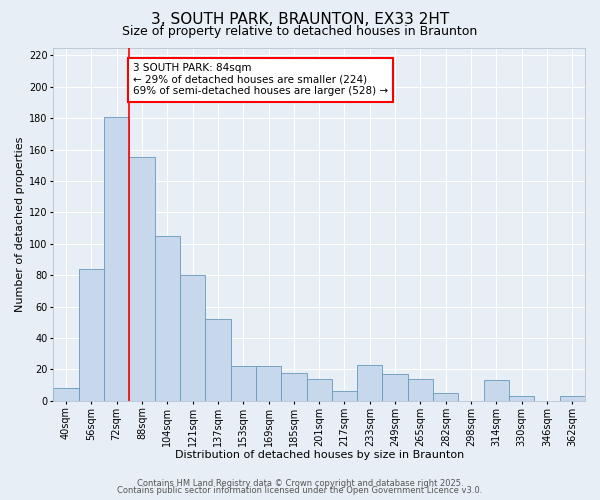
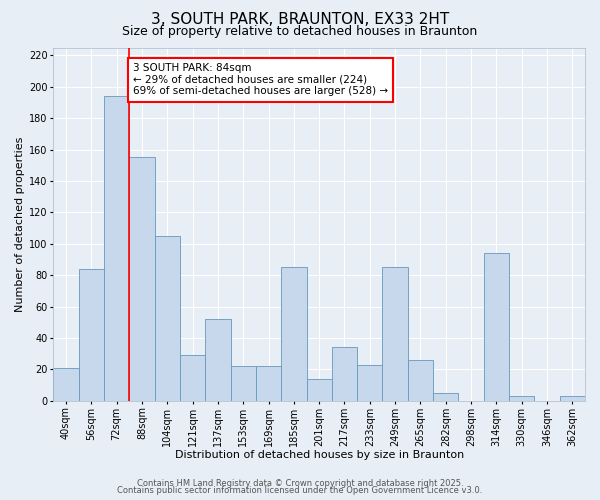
40sqm: 8 -> 21
72sqm: 181 -> 194
121sqm: 80 -> 29
185sqm: 18 -> 85
217sqm: 6 -> 34
249sqm: 17 -> 85
265sqm: 14 -> 26
314sqm: 13 -> 94
